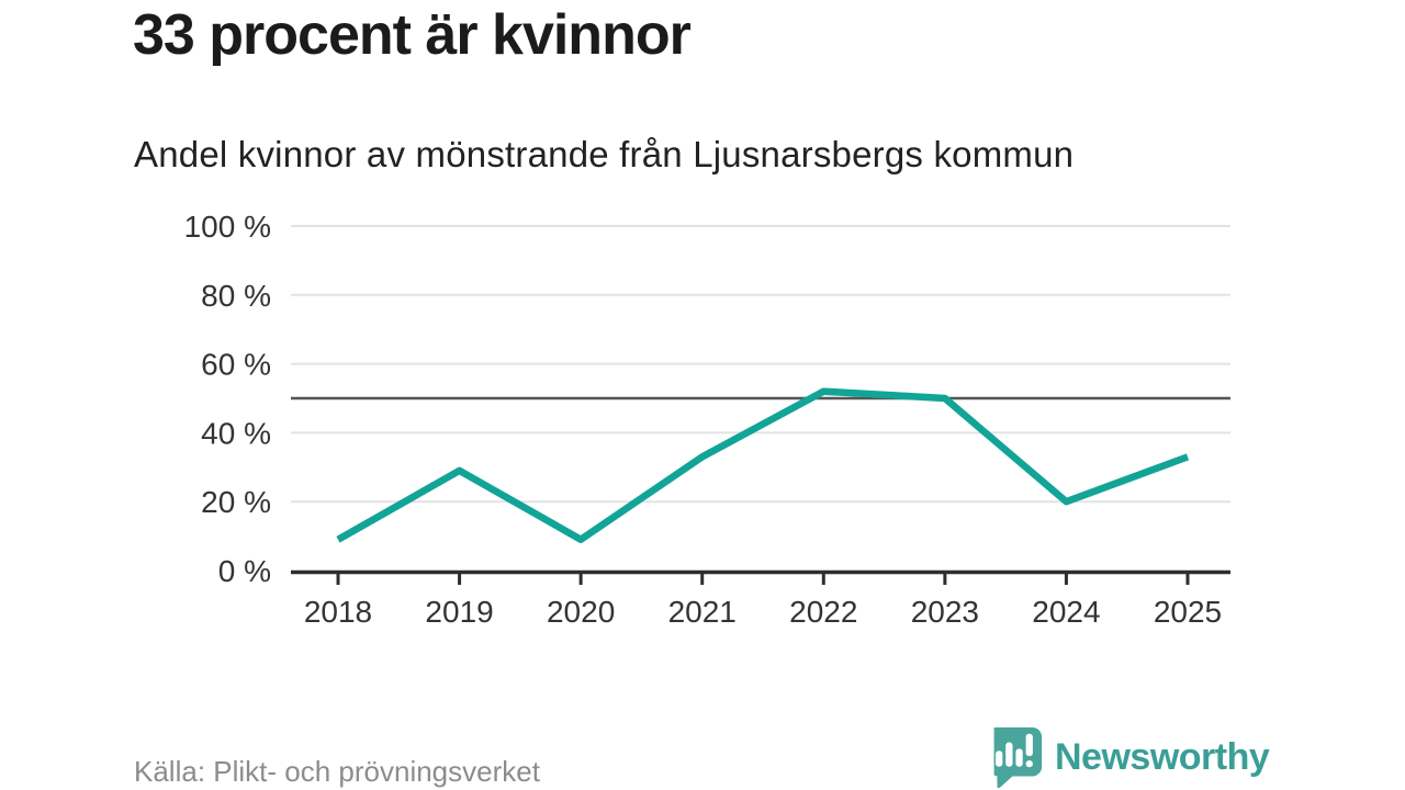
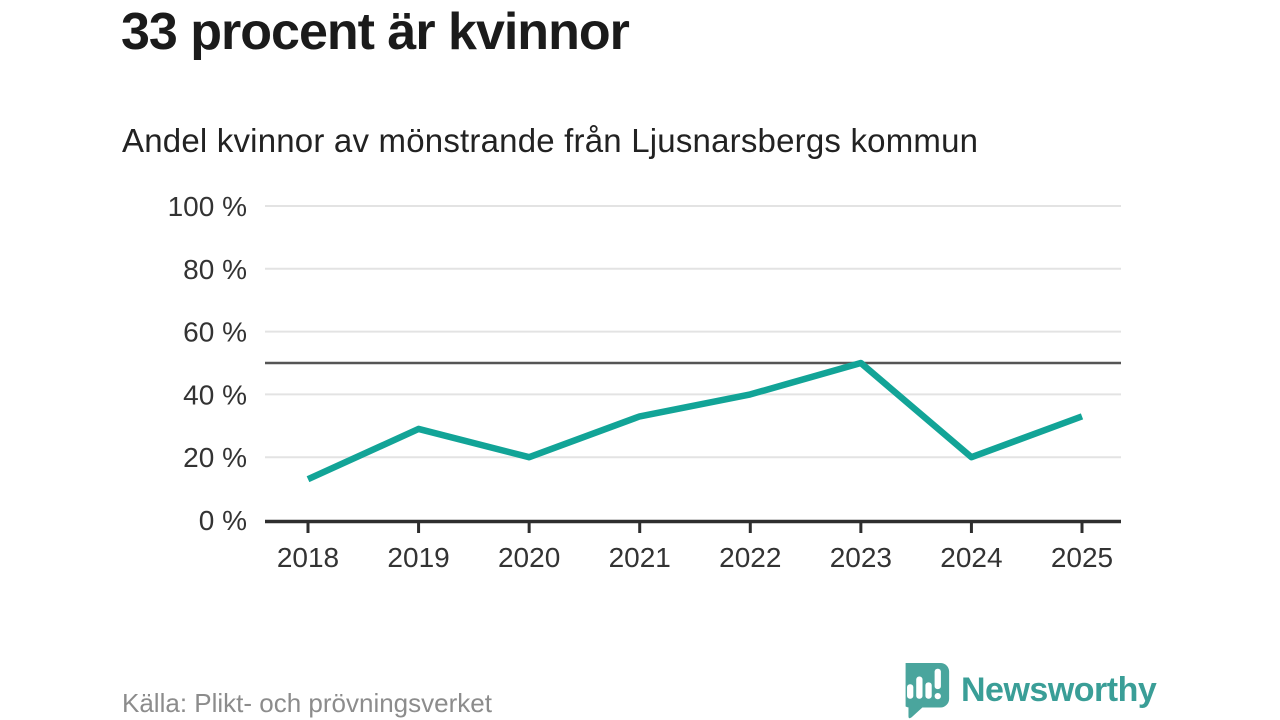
2018: 9% -> 13%
2020: 9% -> 20%
2022: 52% -> 40%
